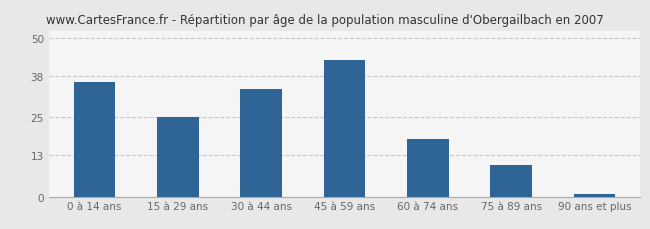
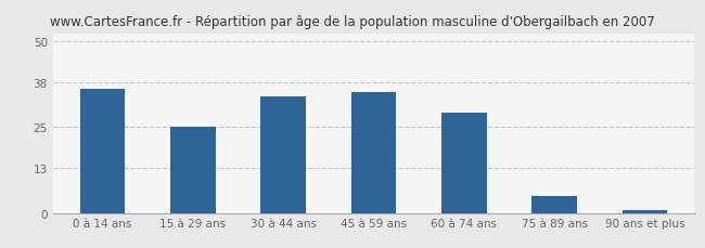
45 à 59 ans: 43 -> 35
60 à 74 ans: 18 -> 29
75 à 89 ans: 10 -> 5
